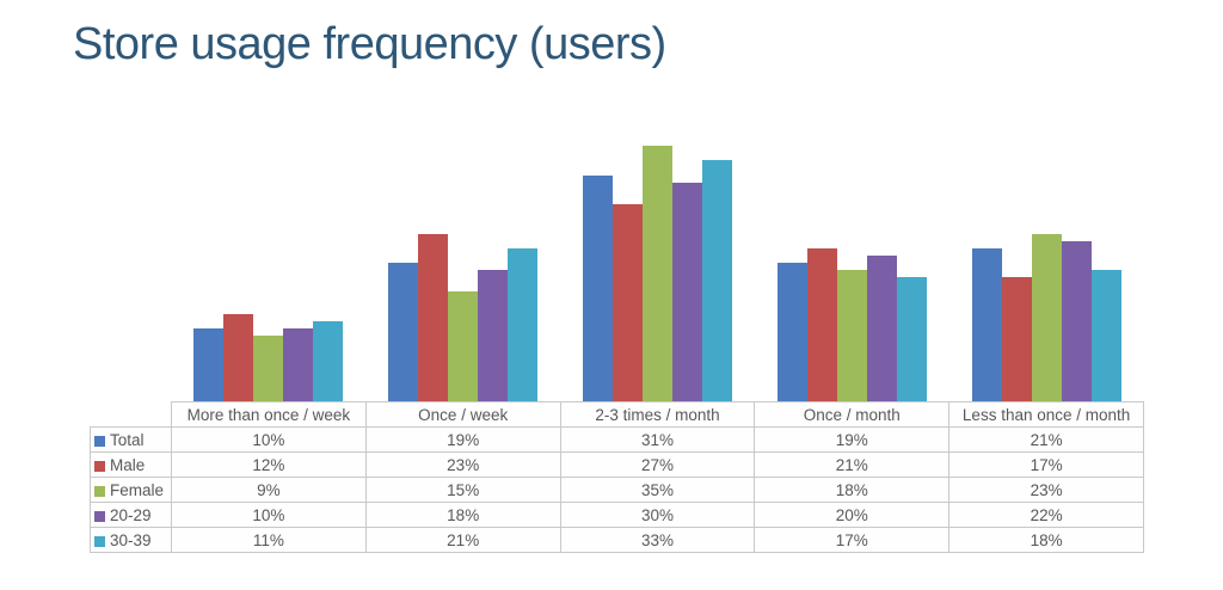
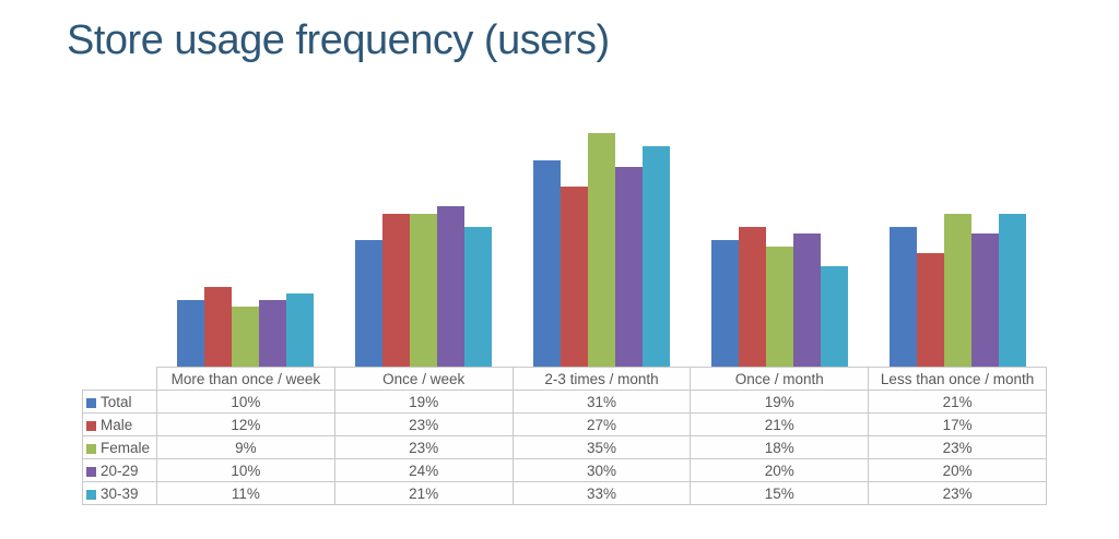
Female/Once / week: 15% -> 23%
20-29/Once / week: 18% -> 24%
30-39/Once / month: 17% -> 15%
20-29/Less than once / month: 22% -> 20%
30-39/Less than once / month: 18% -> 23%
